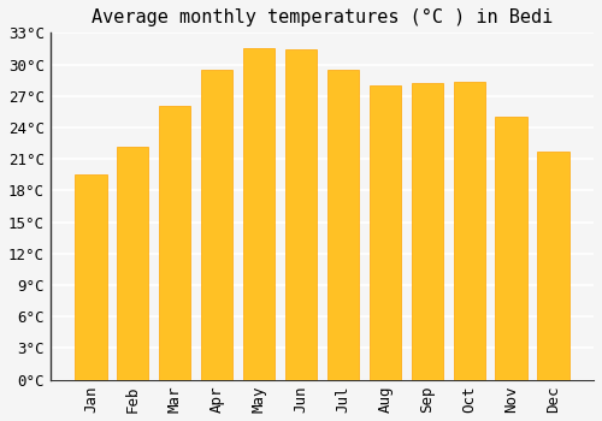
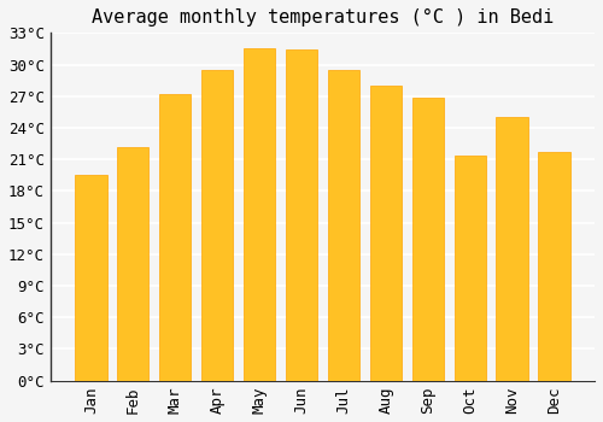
Mar: 26.0°C -> 27.2°C
Sep: 28.2°C -> 26.8°C
Oct: 28.3°C -> 21.4°C
